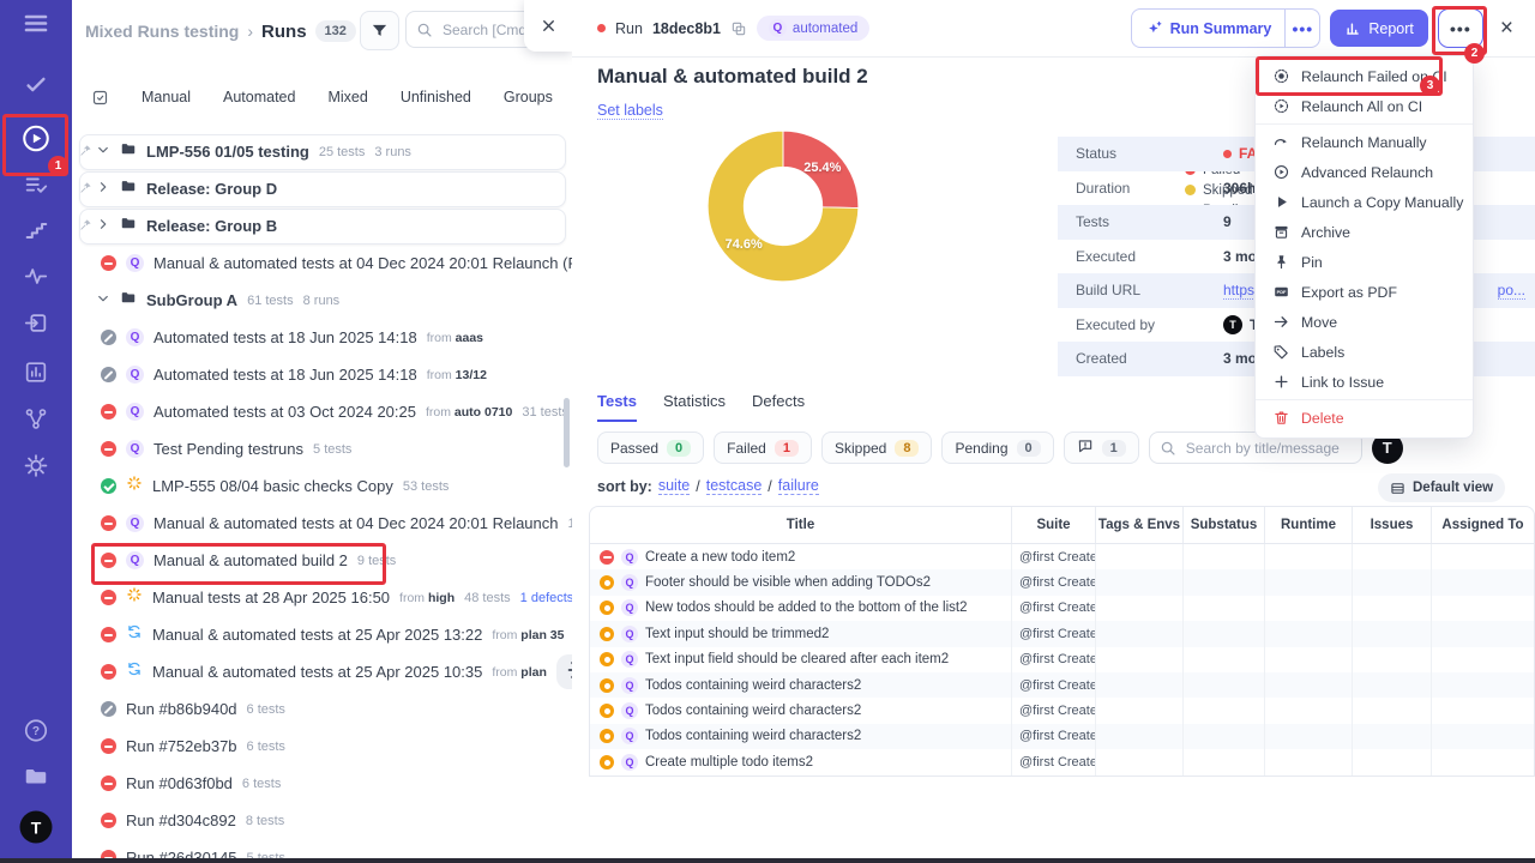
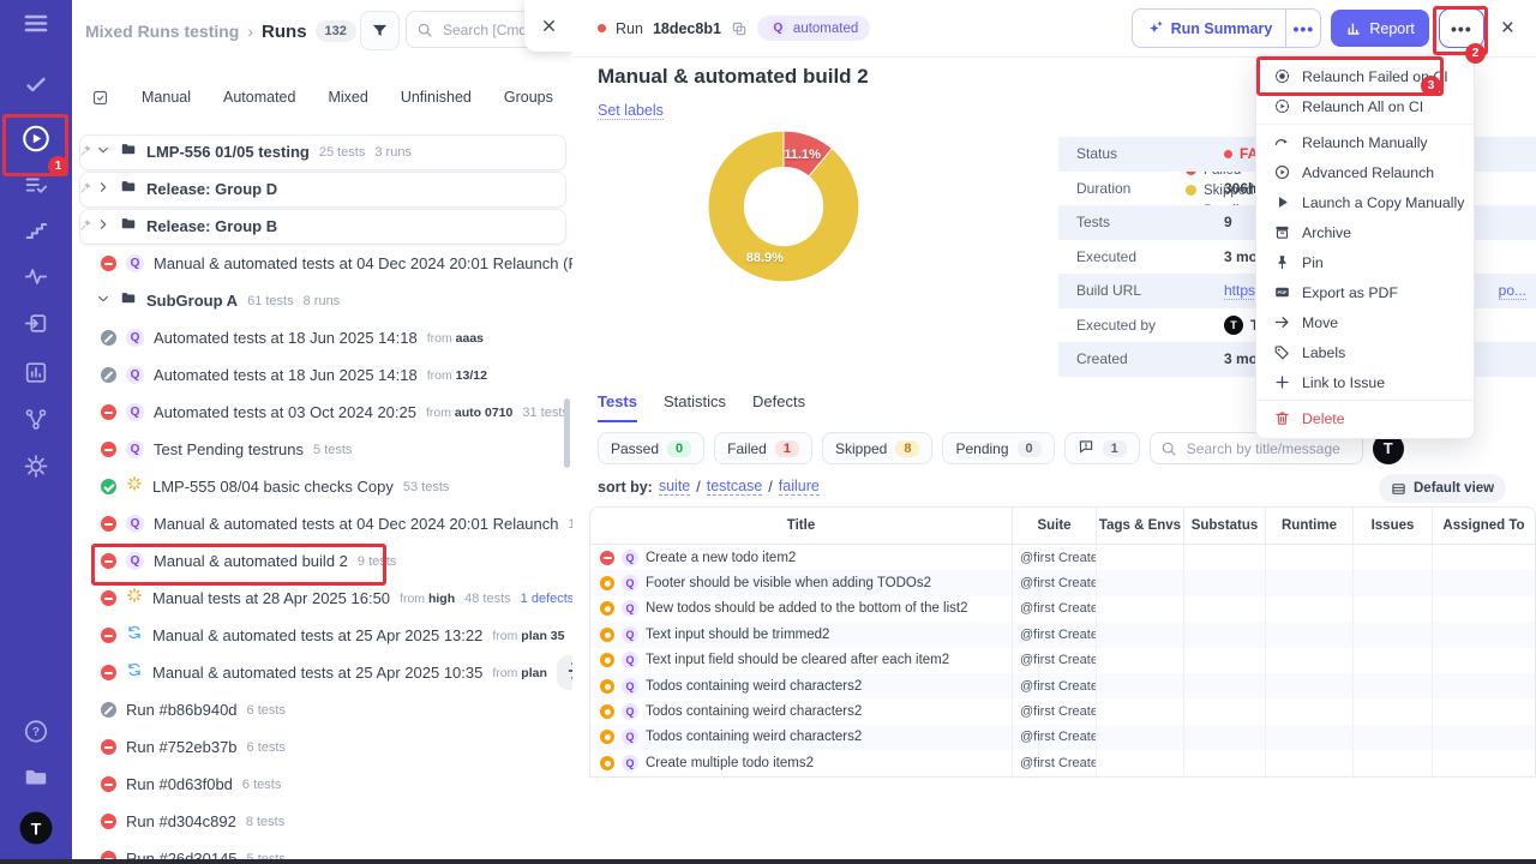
Failed: 25.4% -> 11.1%
Skipped: 74.6% -> 88.9%
